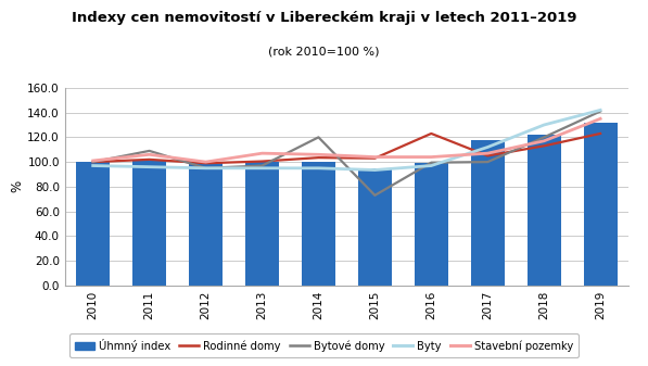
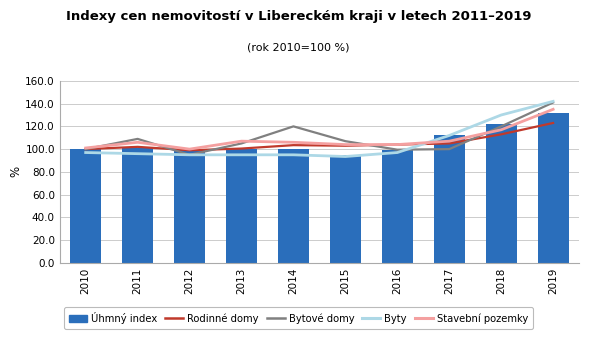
Bytové domy/2013: 97 -> 105
Bytové domy/2015: 73 -> 107
Rodinné domy/2016: 123 -> 104
Úhmný index/2017: 118 -> 112
